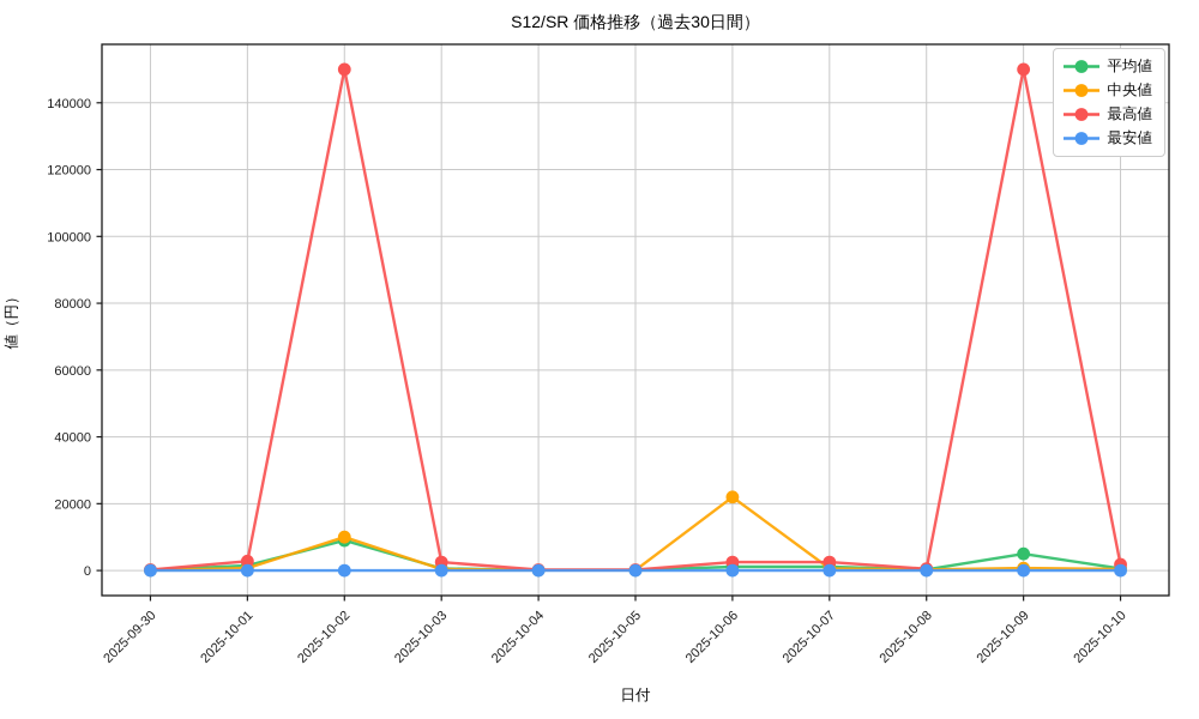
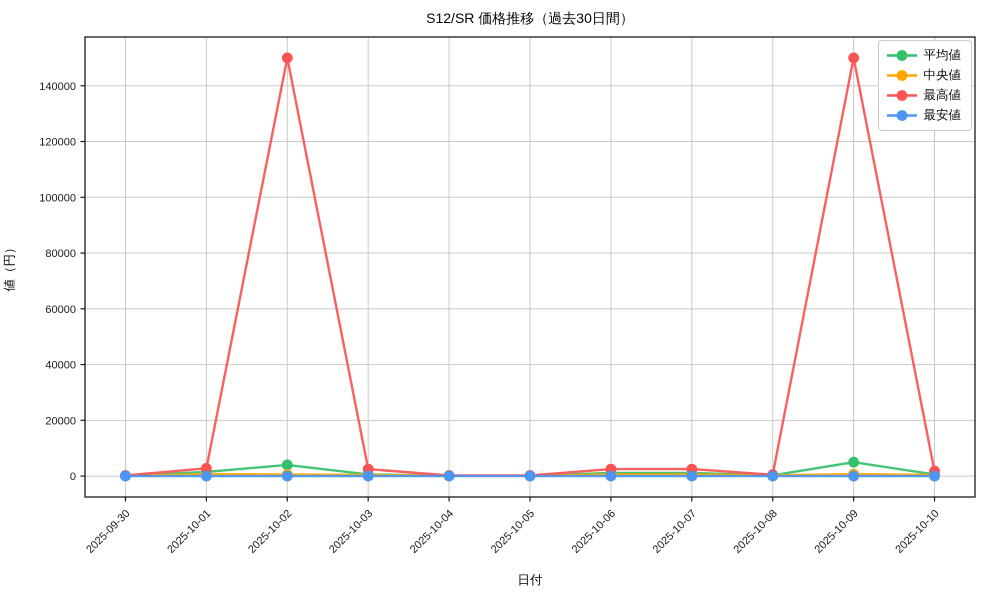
平均値/2025-10-02: 9000 -> 4000
中央値/2025-10-02: 10000 -> 1000
中央値/2025-10-06: 22000 -> 1000
